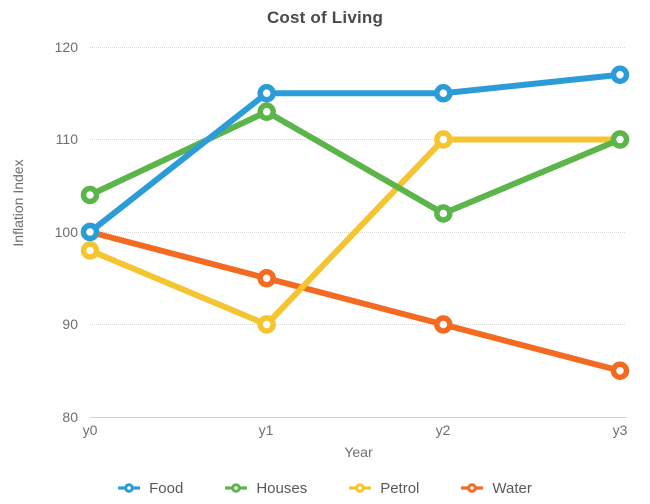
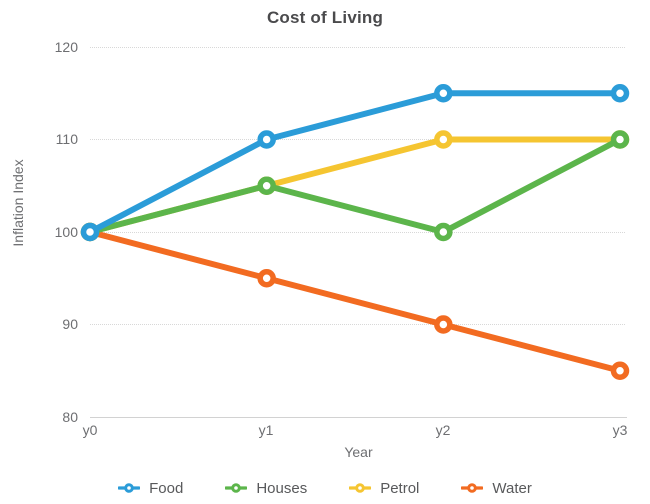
Houses/y0: 104 -> 100
Petrol/y0: 98 -> 100
Food/y1: 115 -> 110
Houses/y1: 113 -> 105
Petrol/y1: 90 -> 105
Houses/y2: 102 -> 100
Food/y3: 117 -> 115
